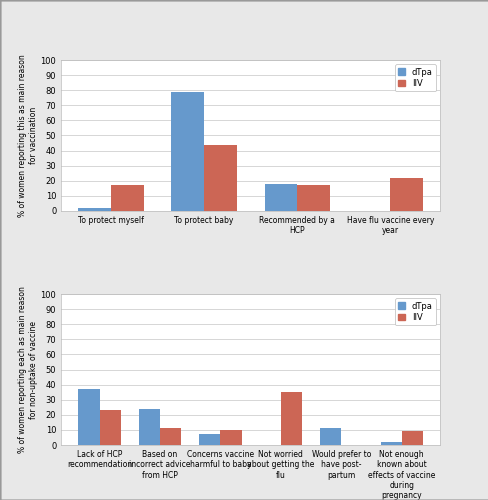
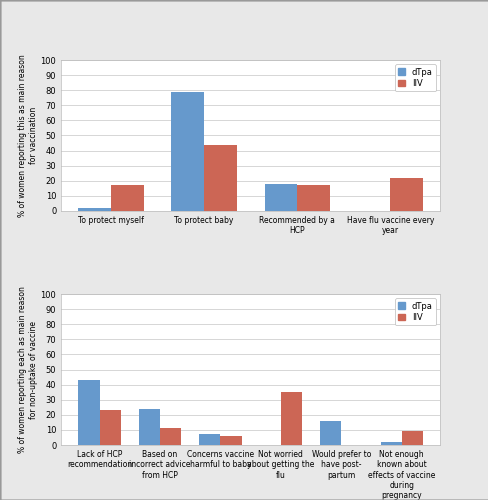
dTpa/Lack of HCP recommendation: 37 -> 43
IIV/Concerns vaccine harmful to baby: 10 -> 6
dTpa/Would prefer to have post- partum: 11 -> 16
